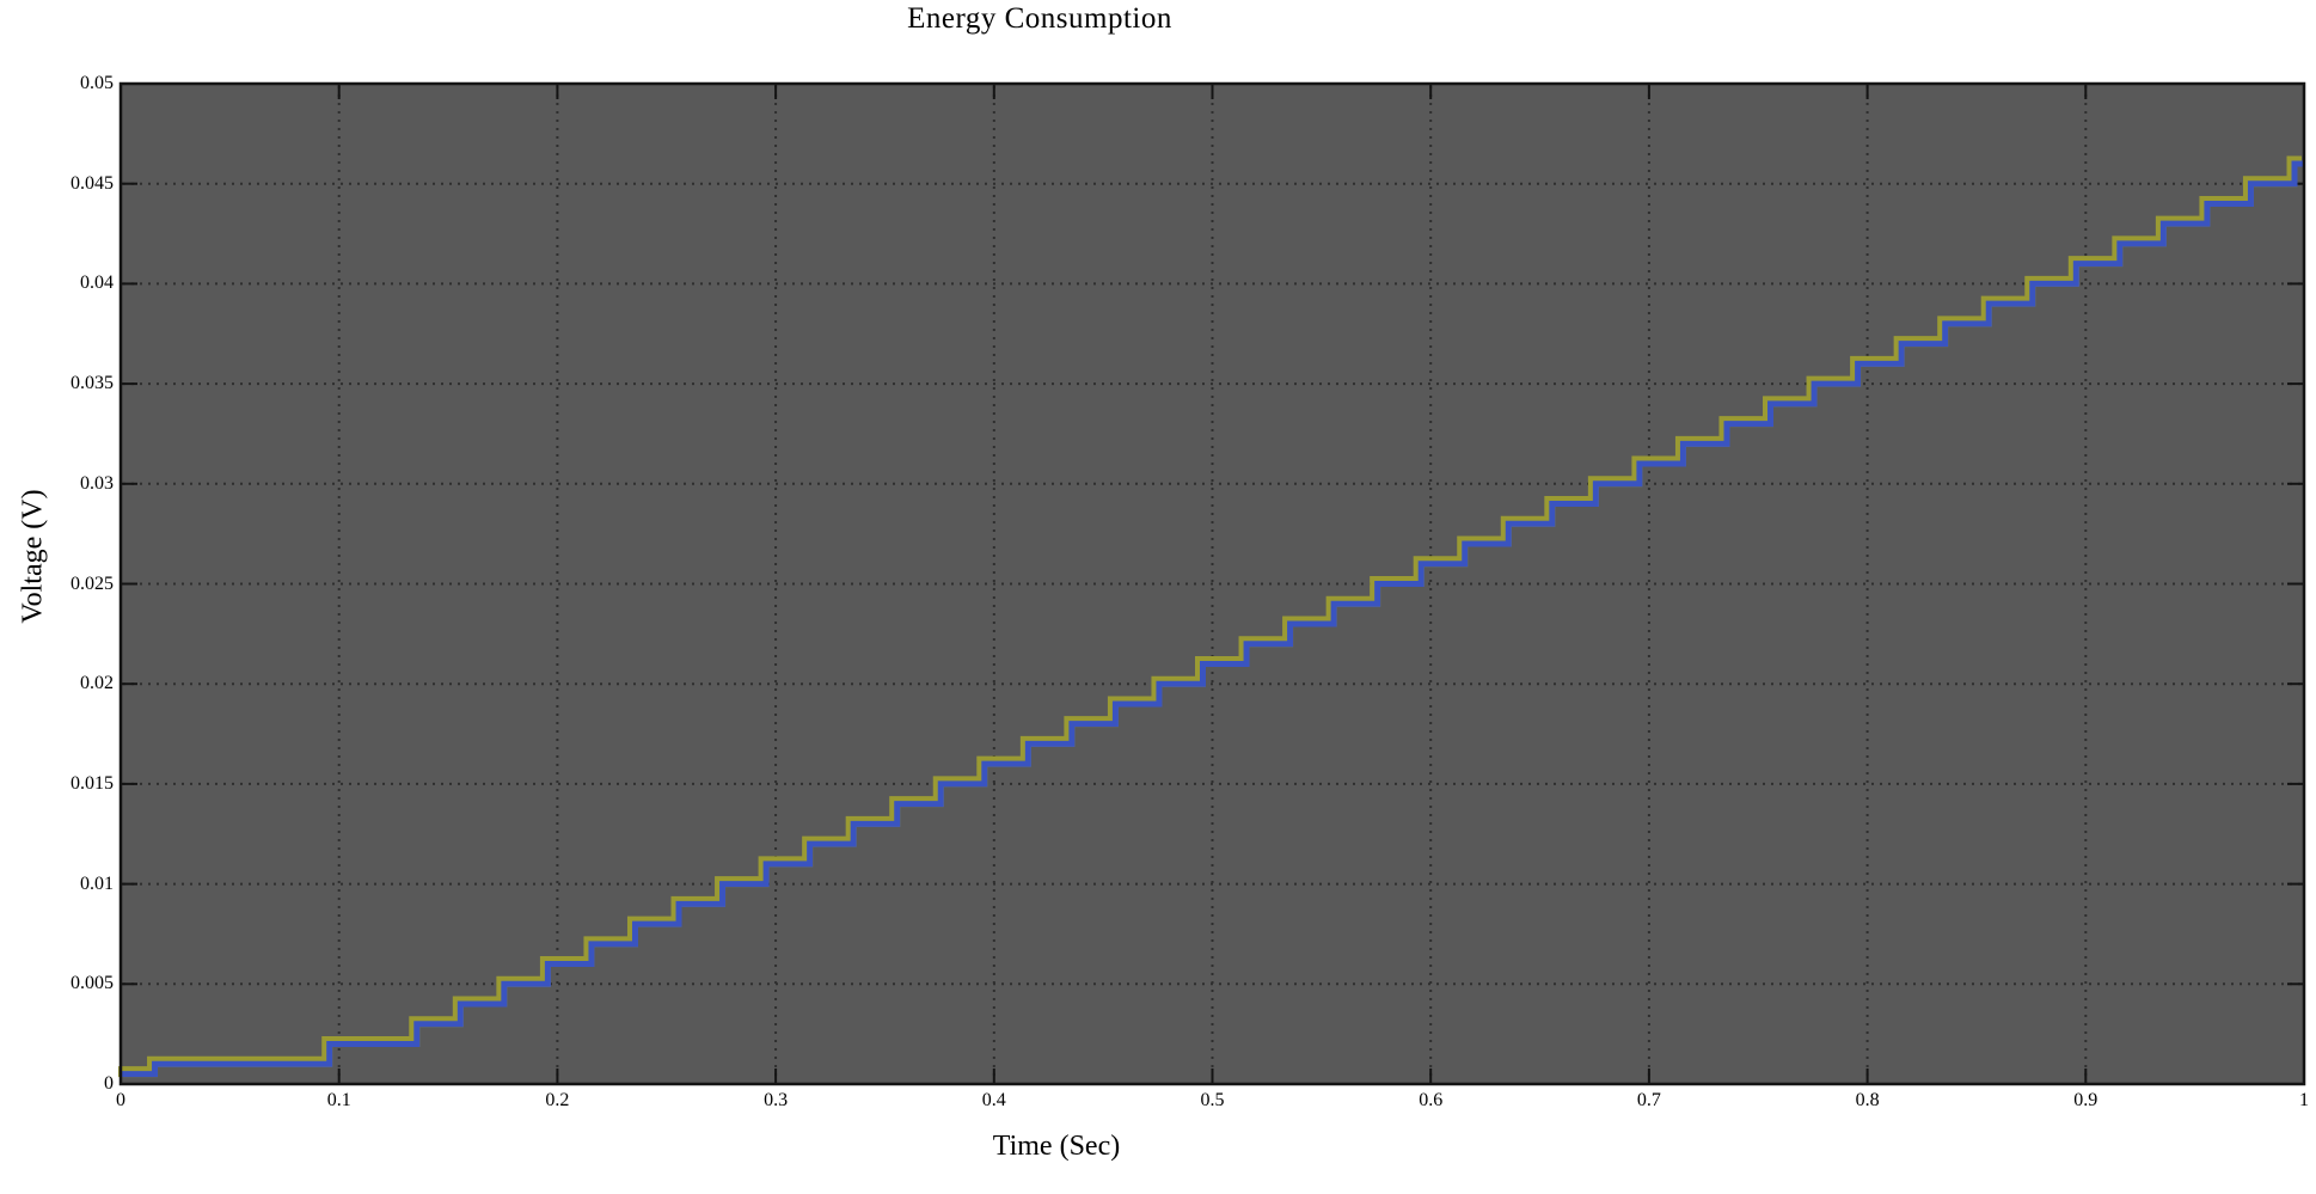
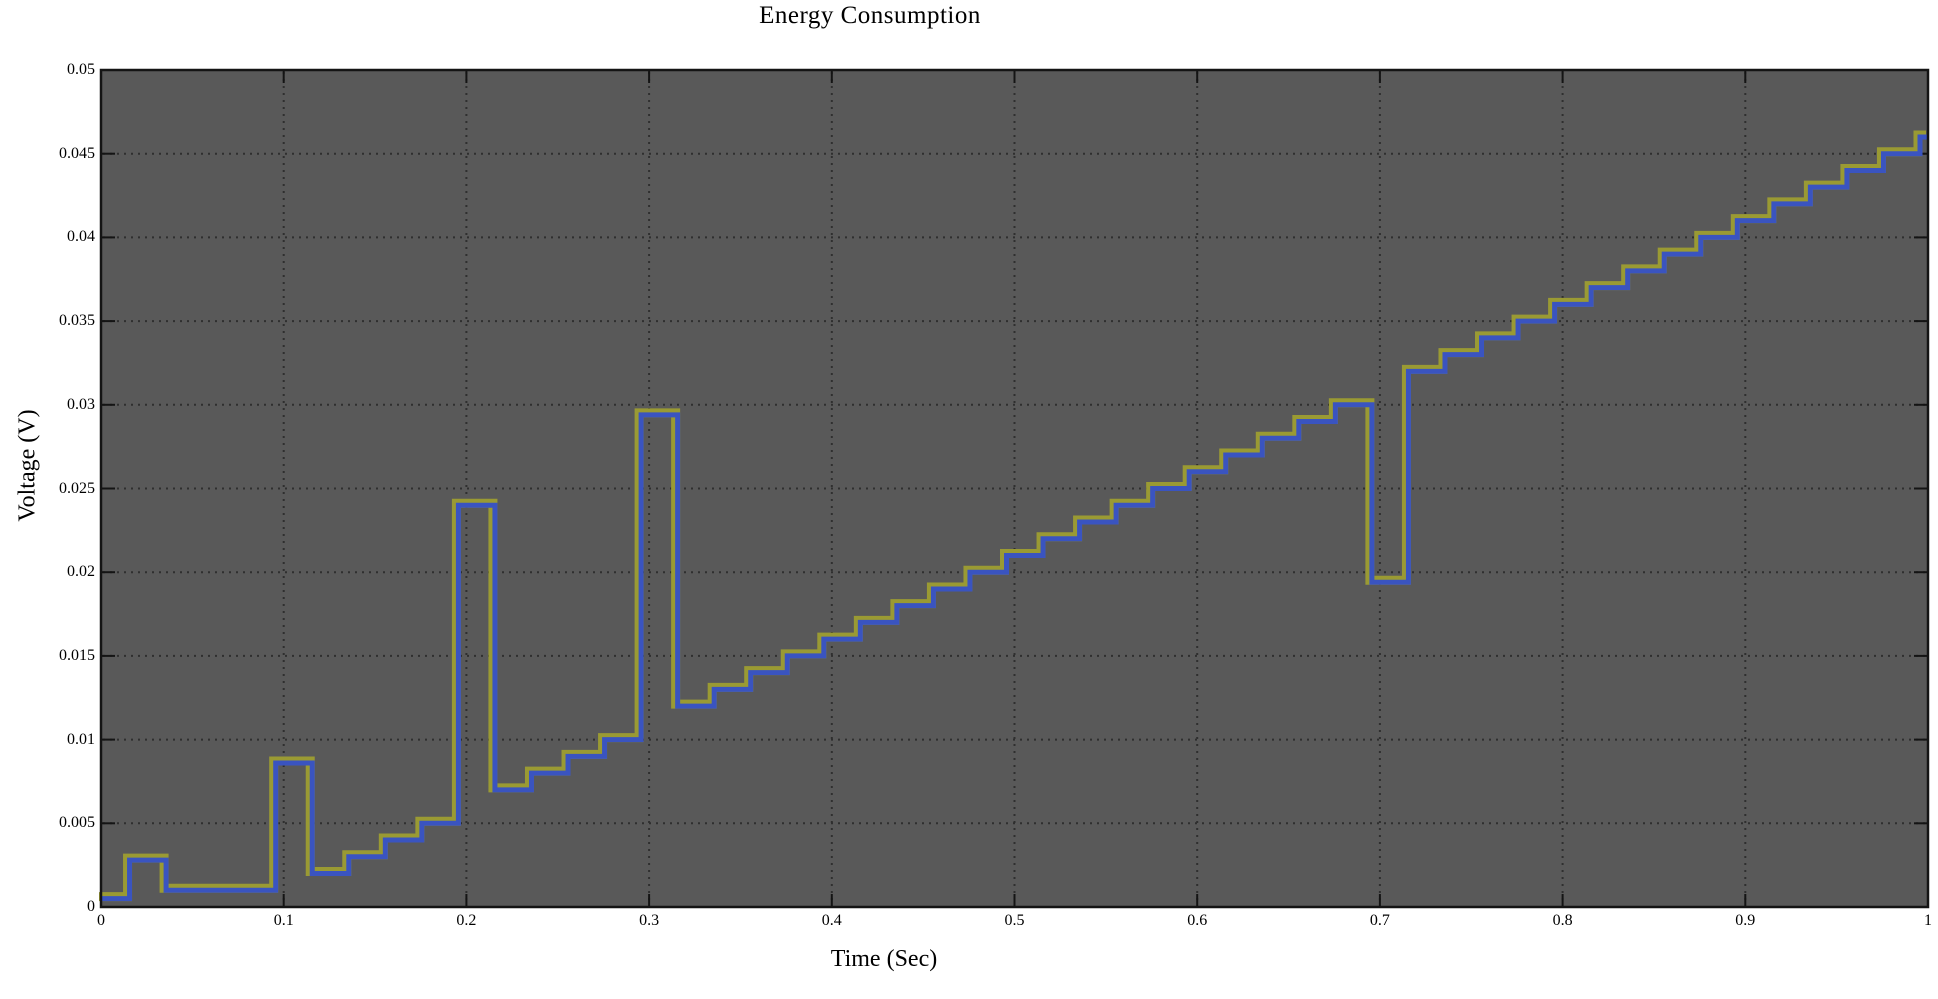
0.02: 0.0010 -> 0.0028
0.1: 0.0020 -> 0.0086
0.2: 0.0060 -> 0.0240
0.3: 0.0110 -> 0.0294
0.7: 0.0310 -> 0.0194
